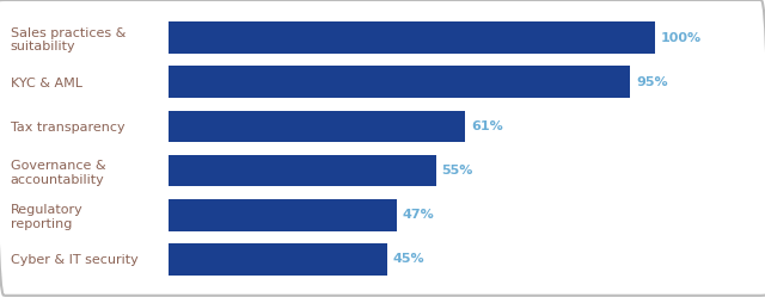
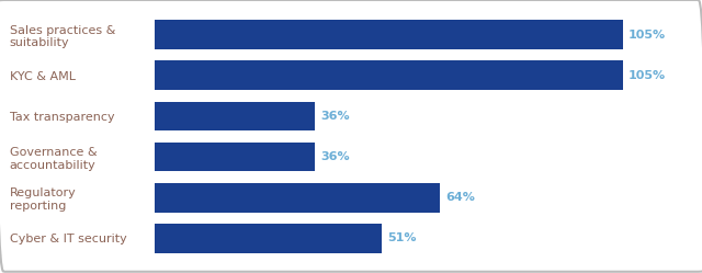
Sales practices & suitability: 100% -> 105%
KYC & AML: 95% -> 105%
Tax transparency: 61% -> 36%
Governance & accountability: 55% -> 36%
Regulatory reporting: 47% -> 64%
Cyber & IT security: 45% -> 51%
